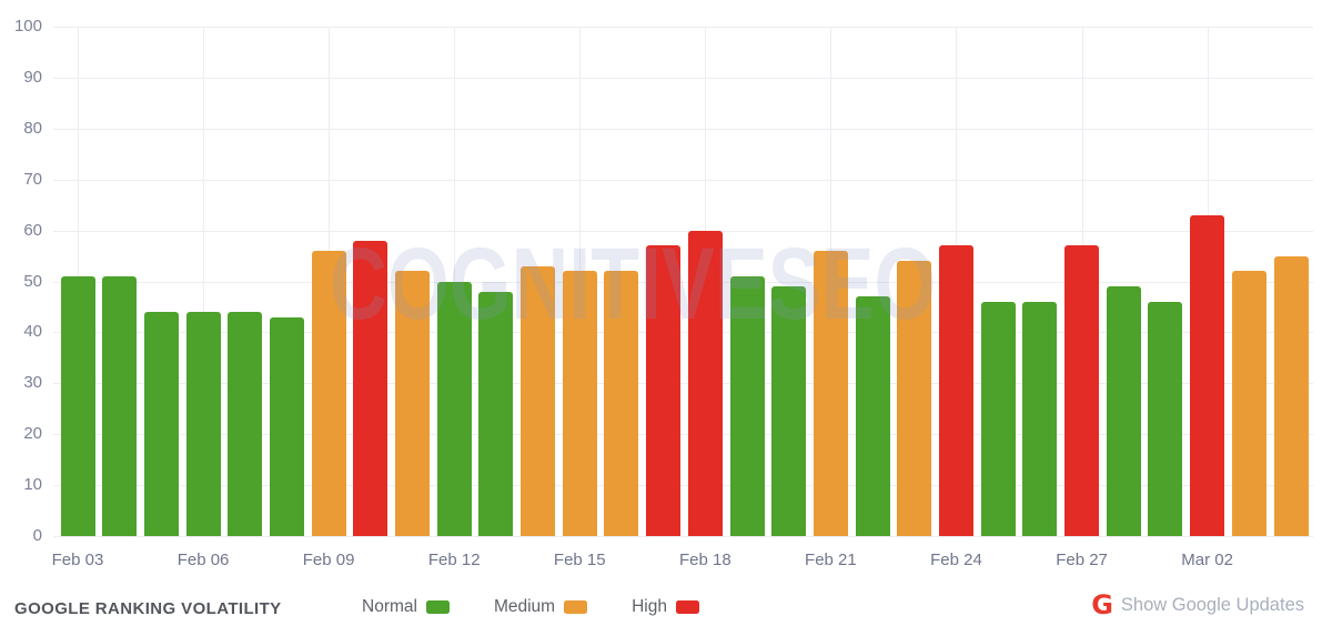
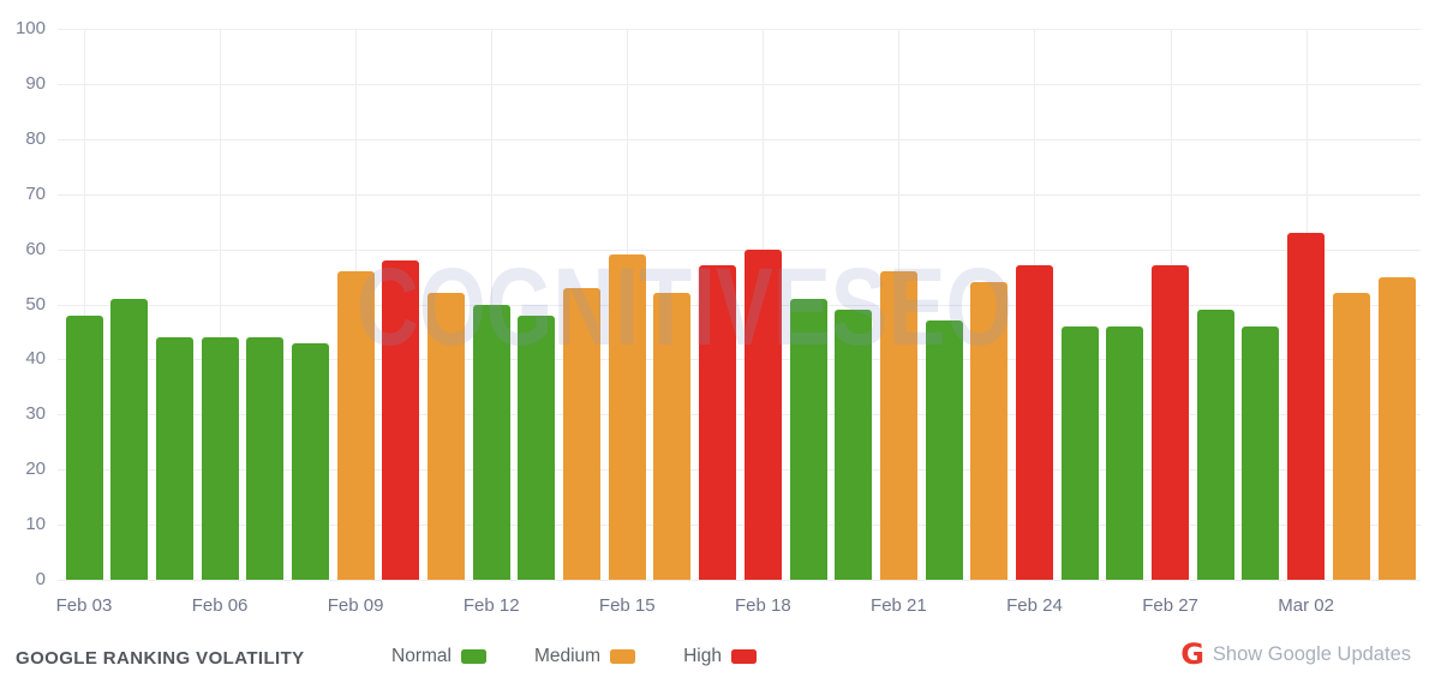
Feb 03: 51 -> 48
Feb 15: 52 -> 59
